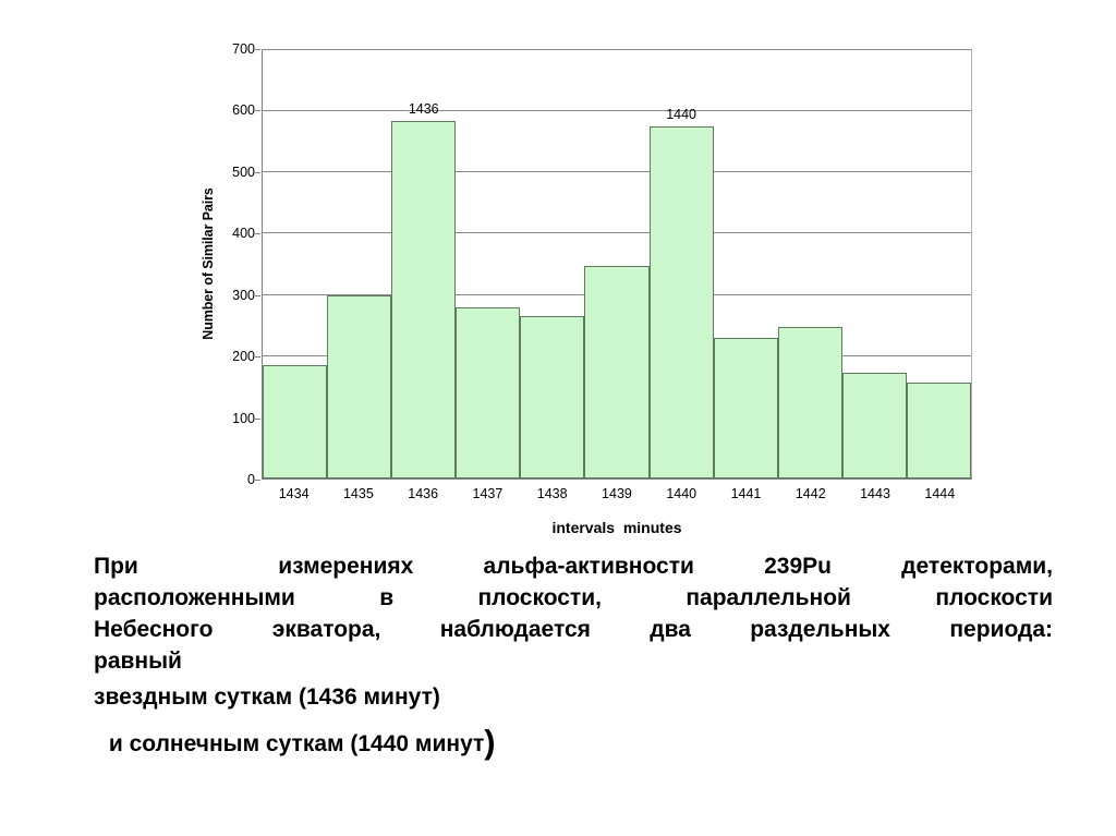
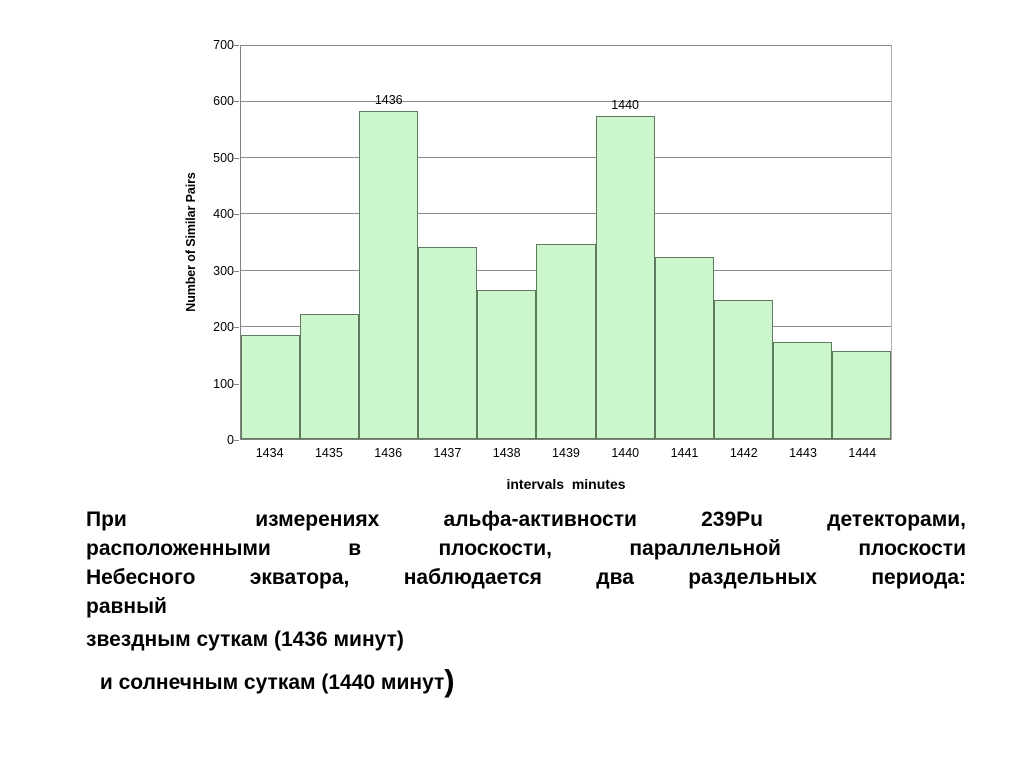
1435: 300 -> 220
1437: 280 -> 340
1441: 230 -> 320
